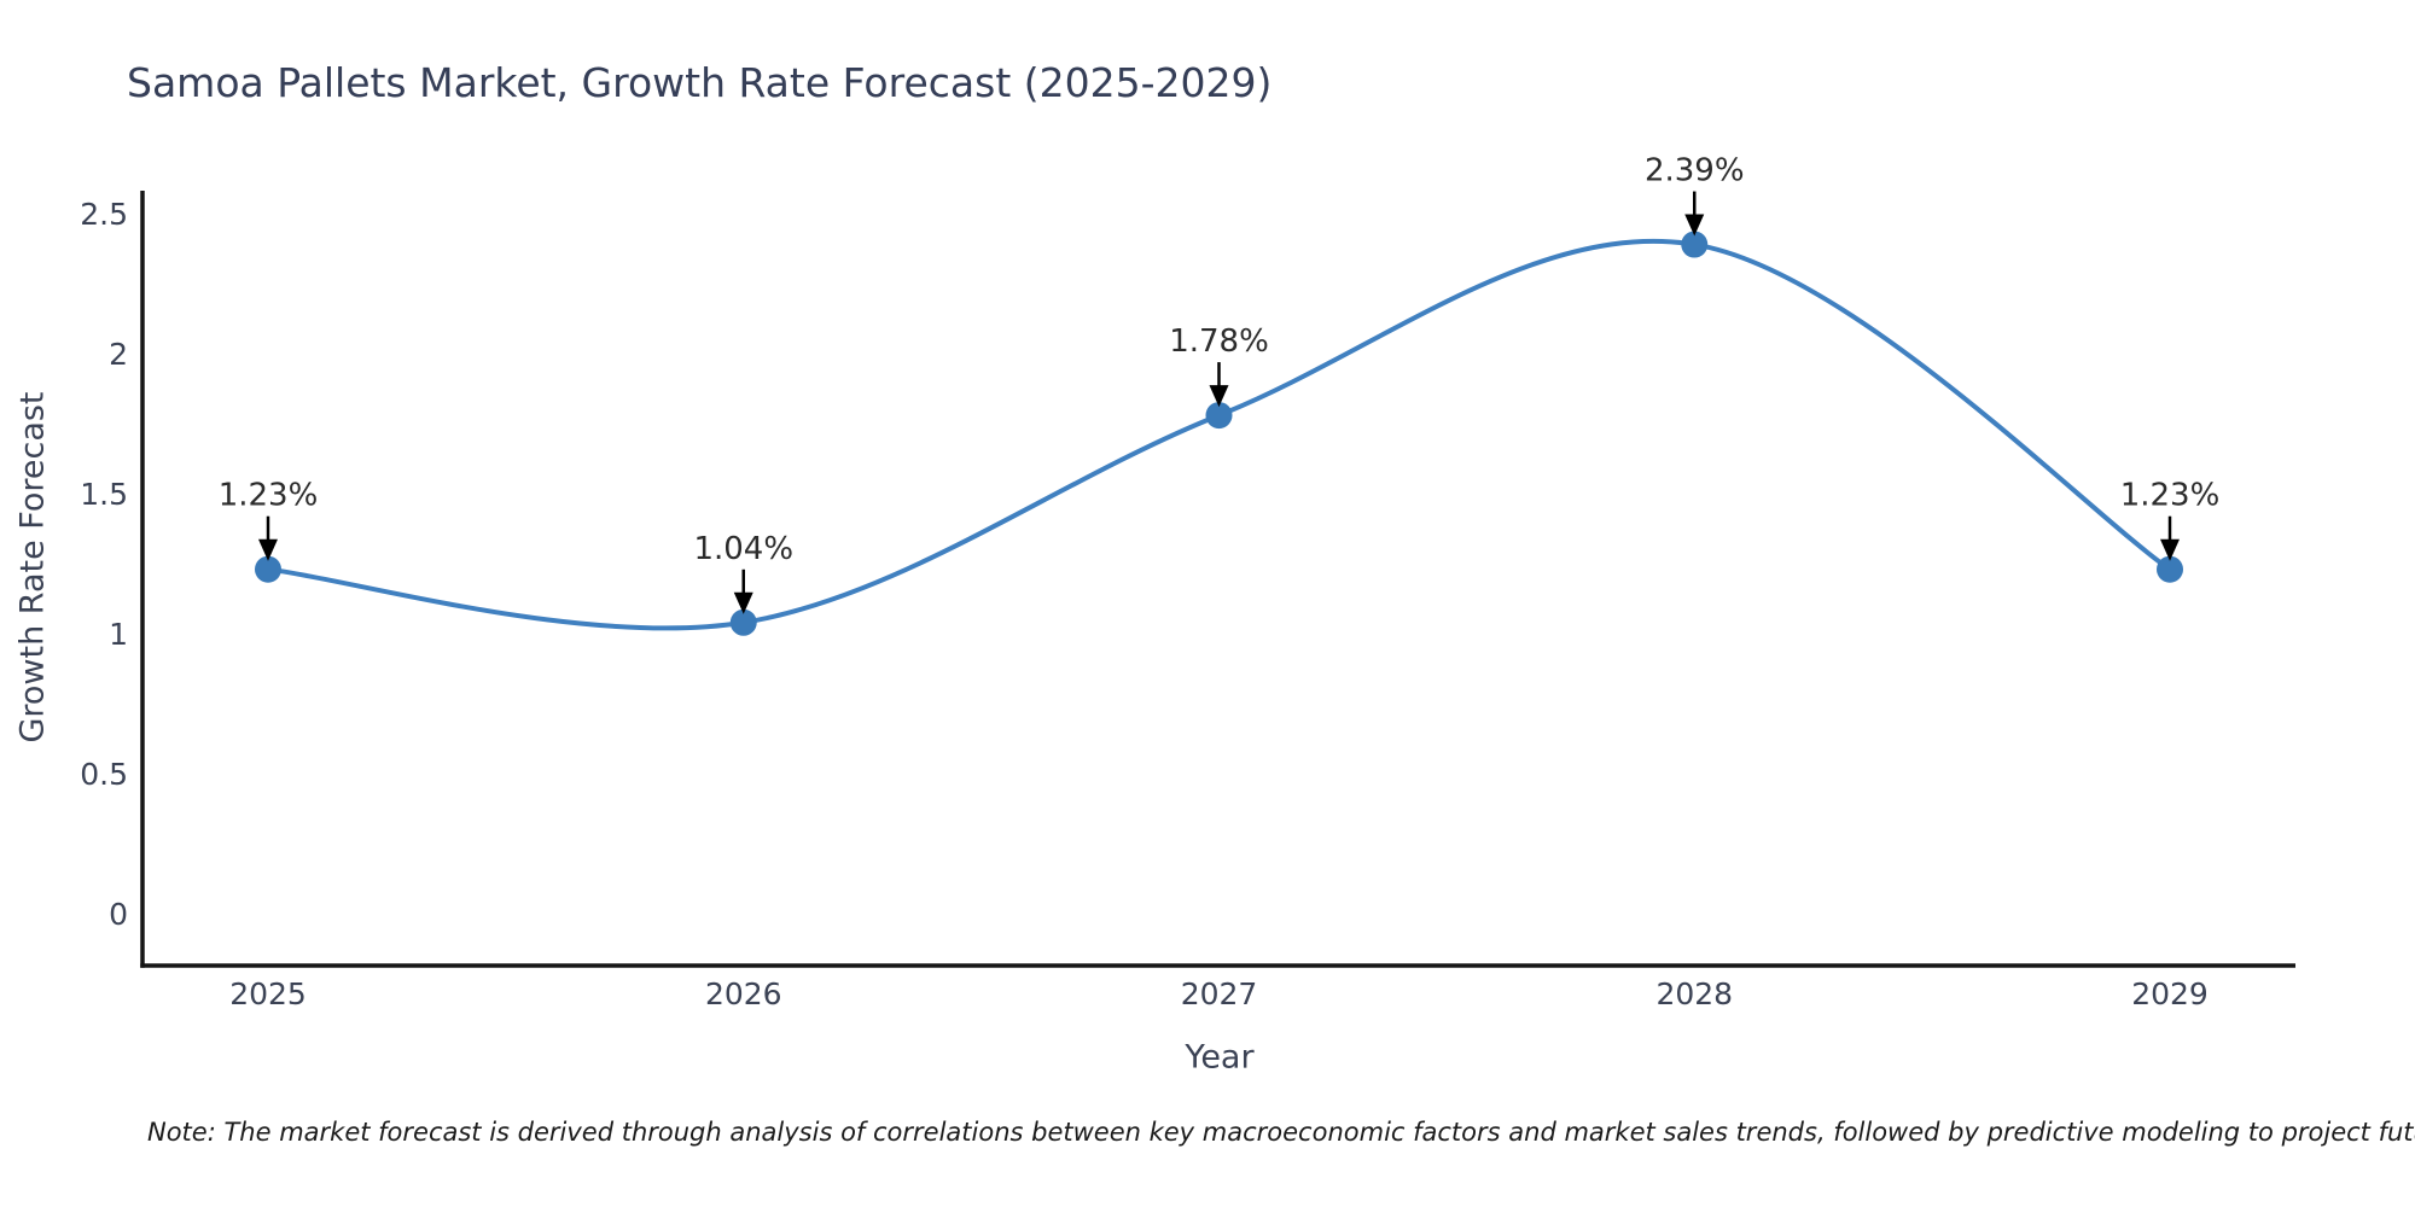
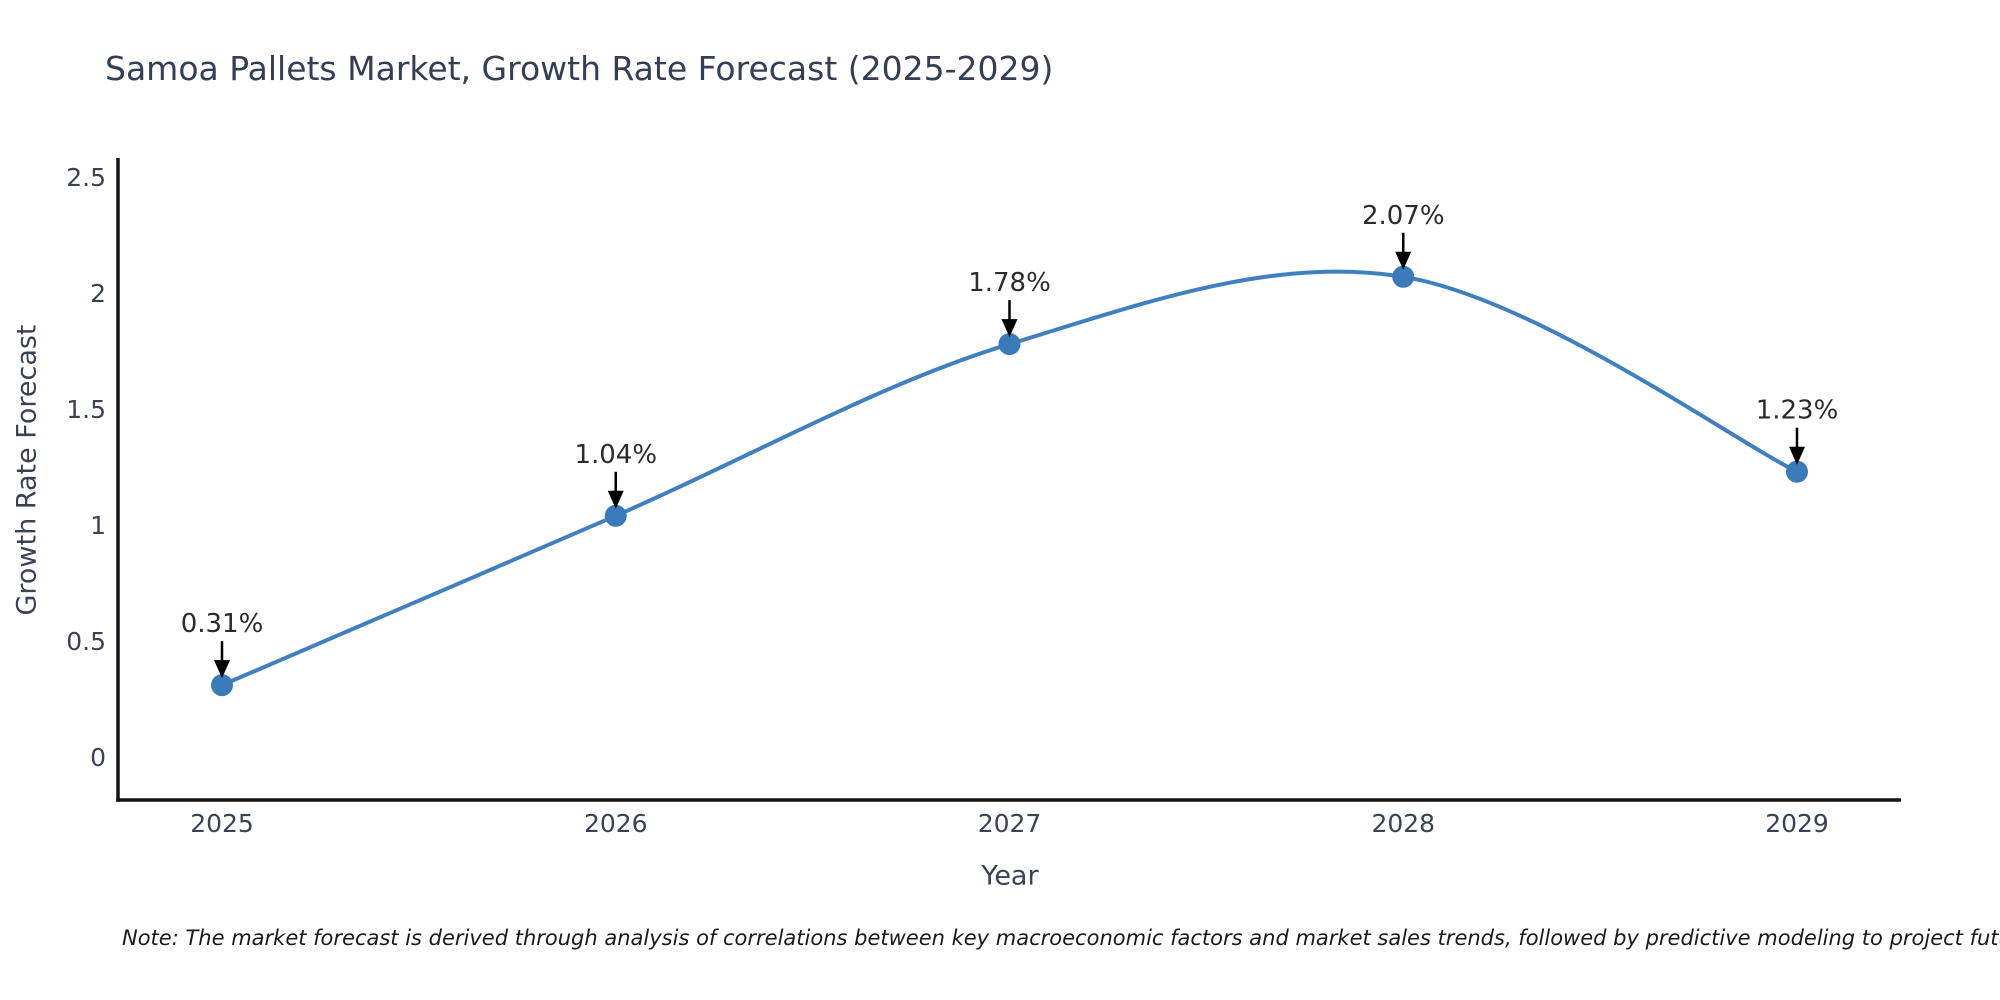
2025: 1.23% -> 0.31%
2028: 2.39% -> 2.07%
